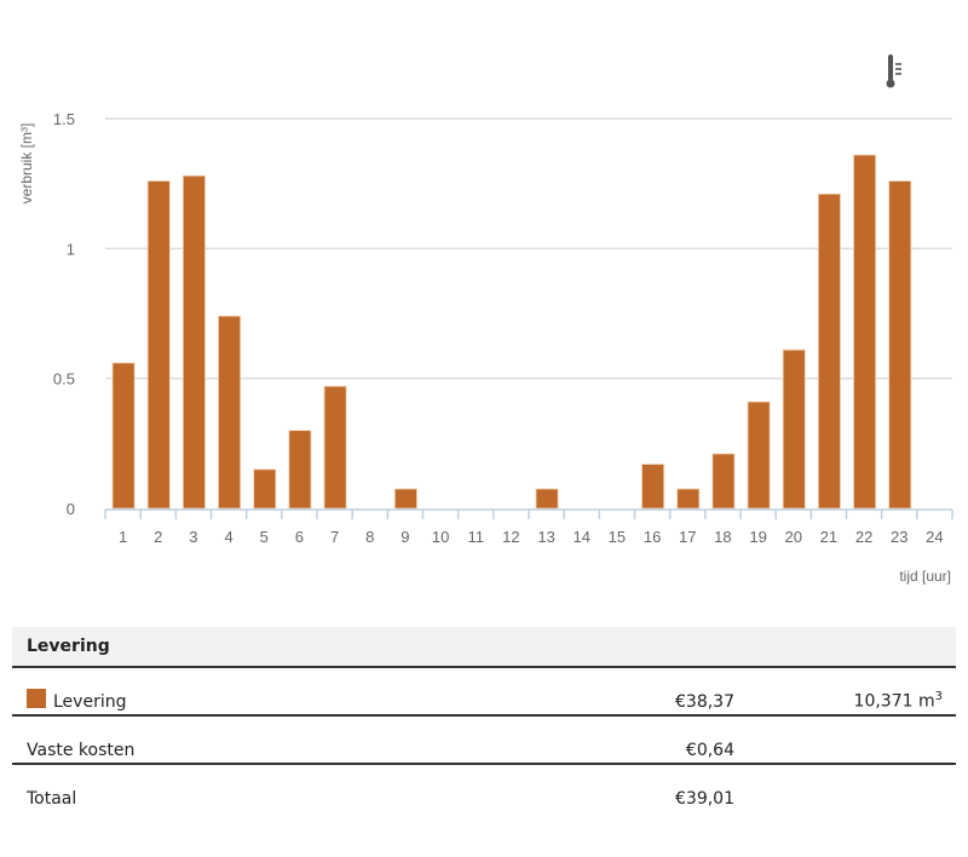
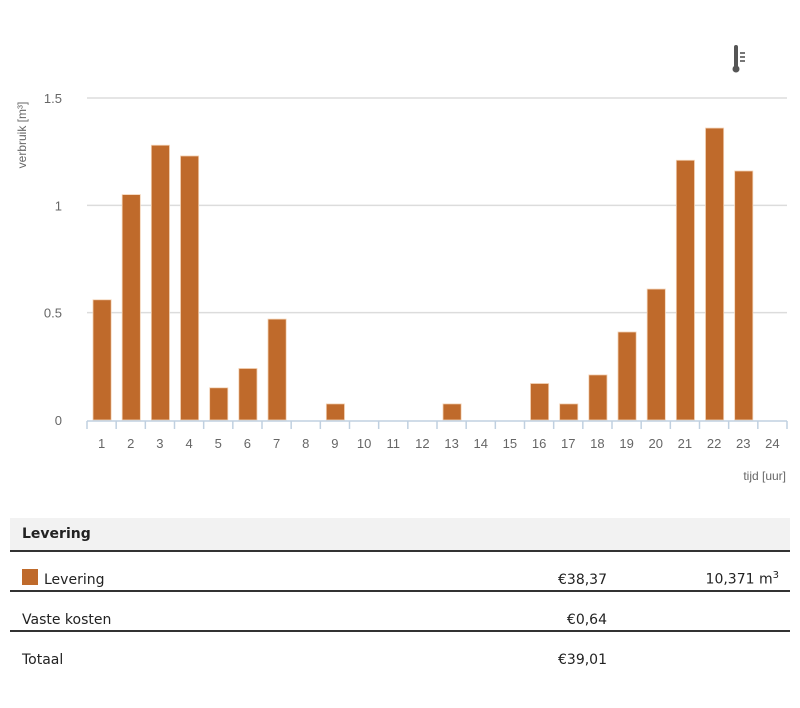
2: 1.26 -> 1.05
4: 0.74 -> 1.23
6: 0.30 -> 0.24
23: 1.26 -> 1.16
